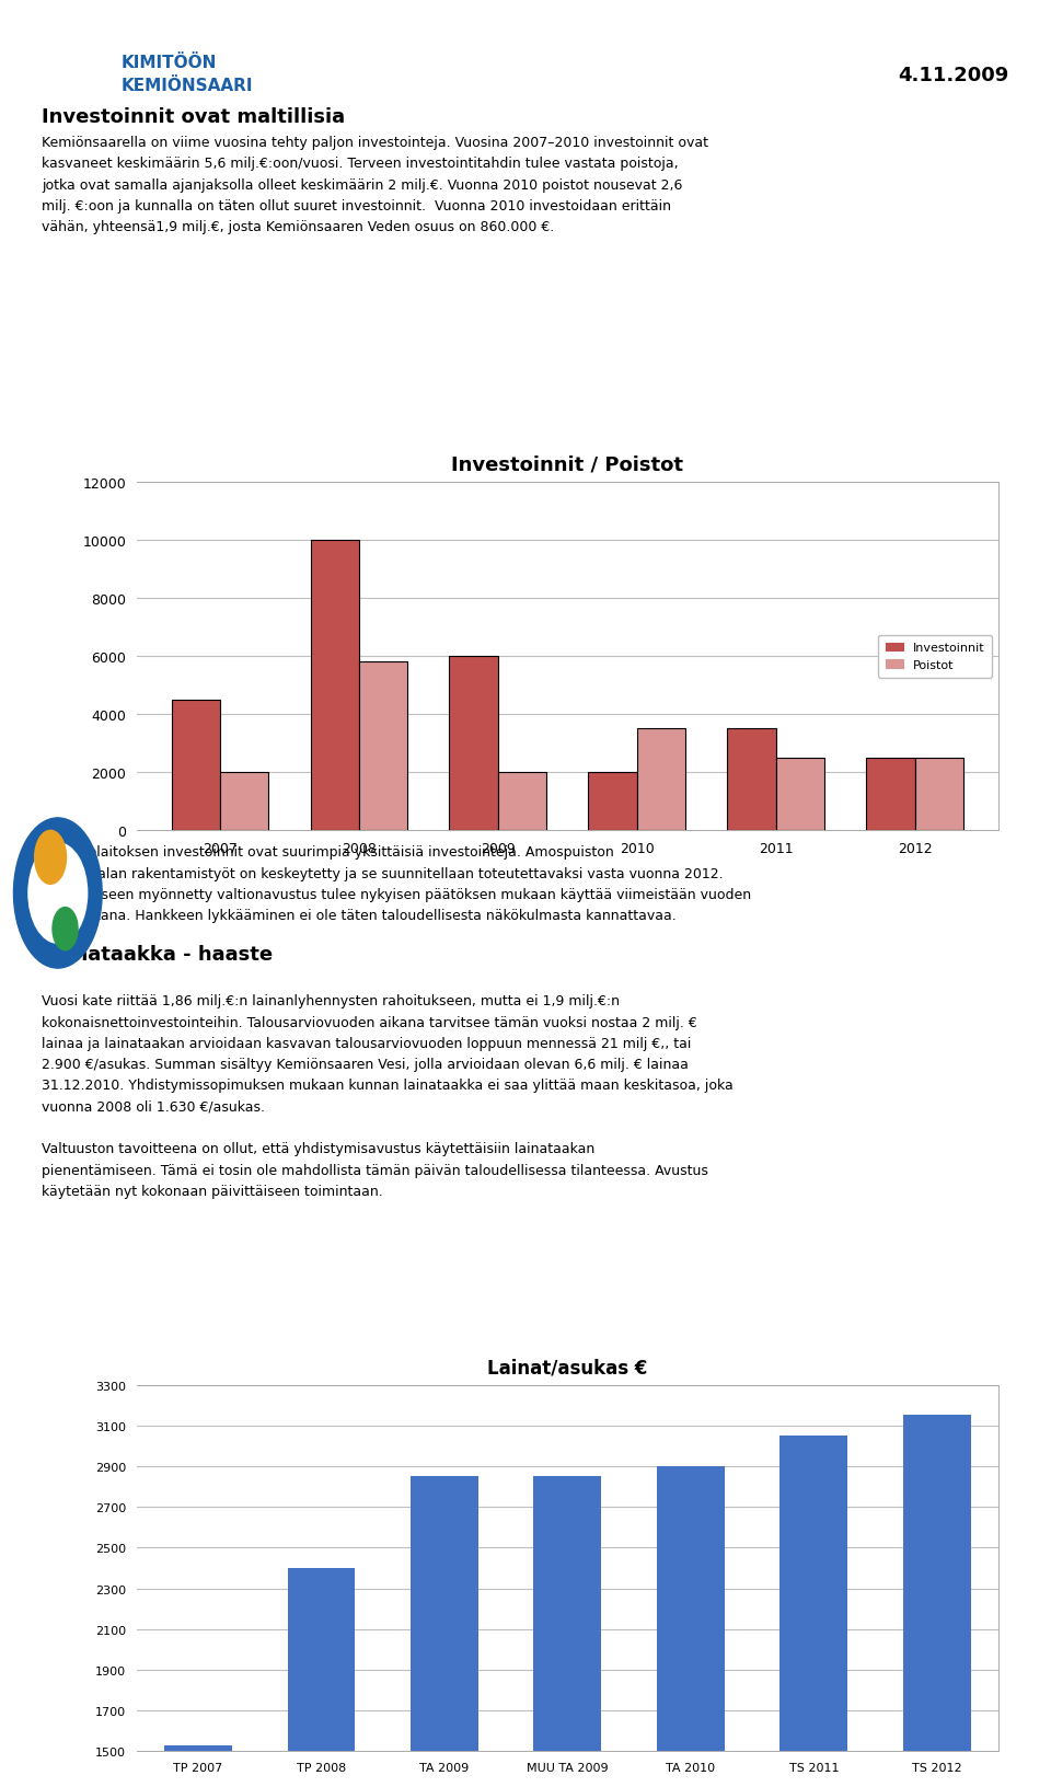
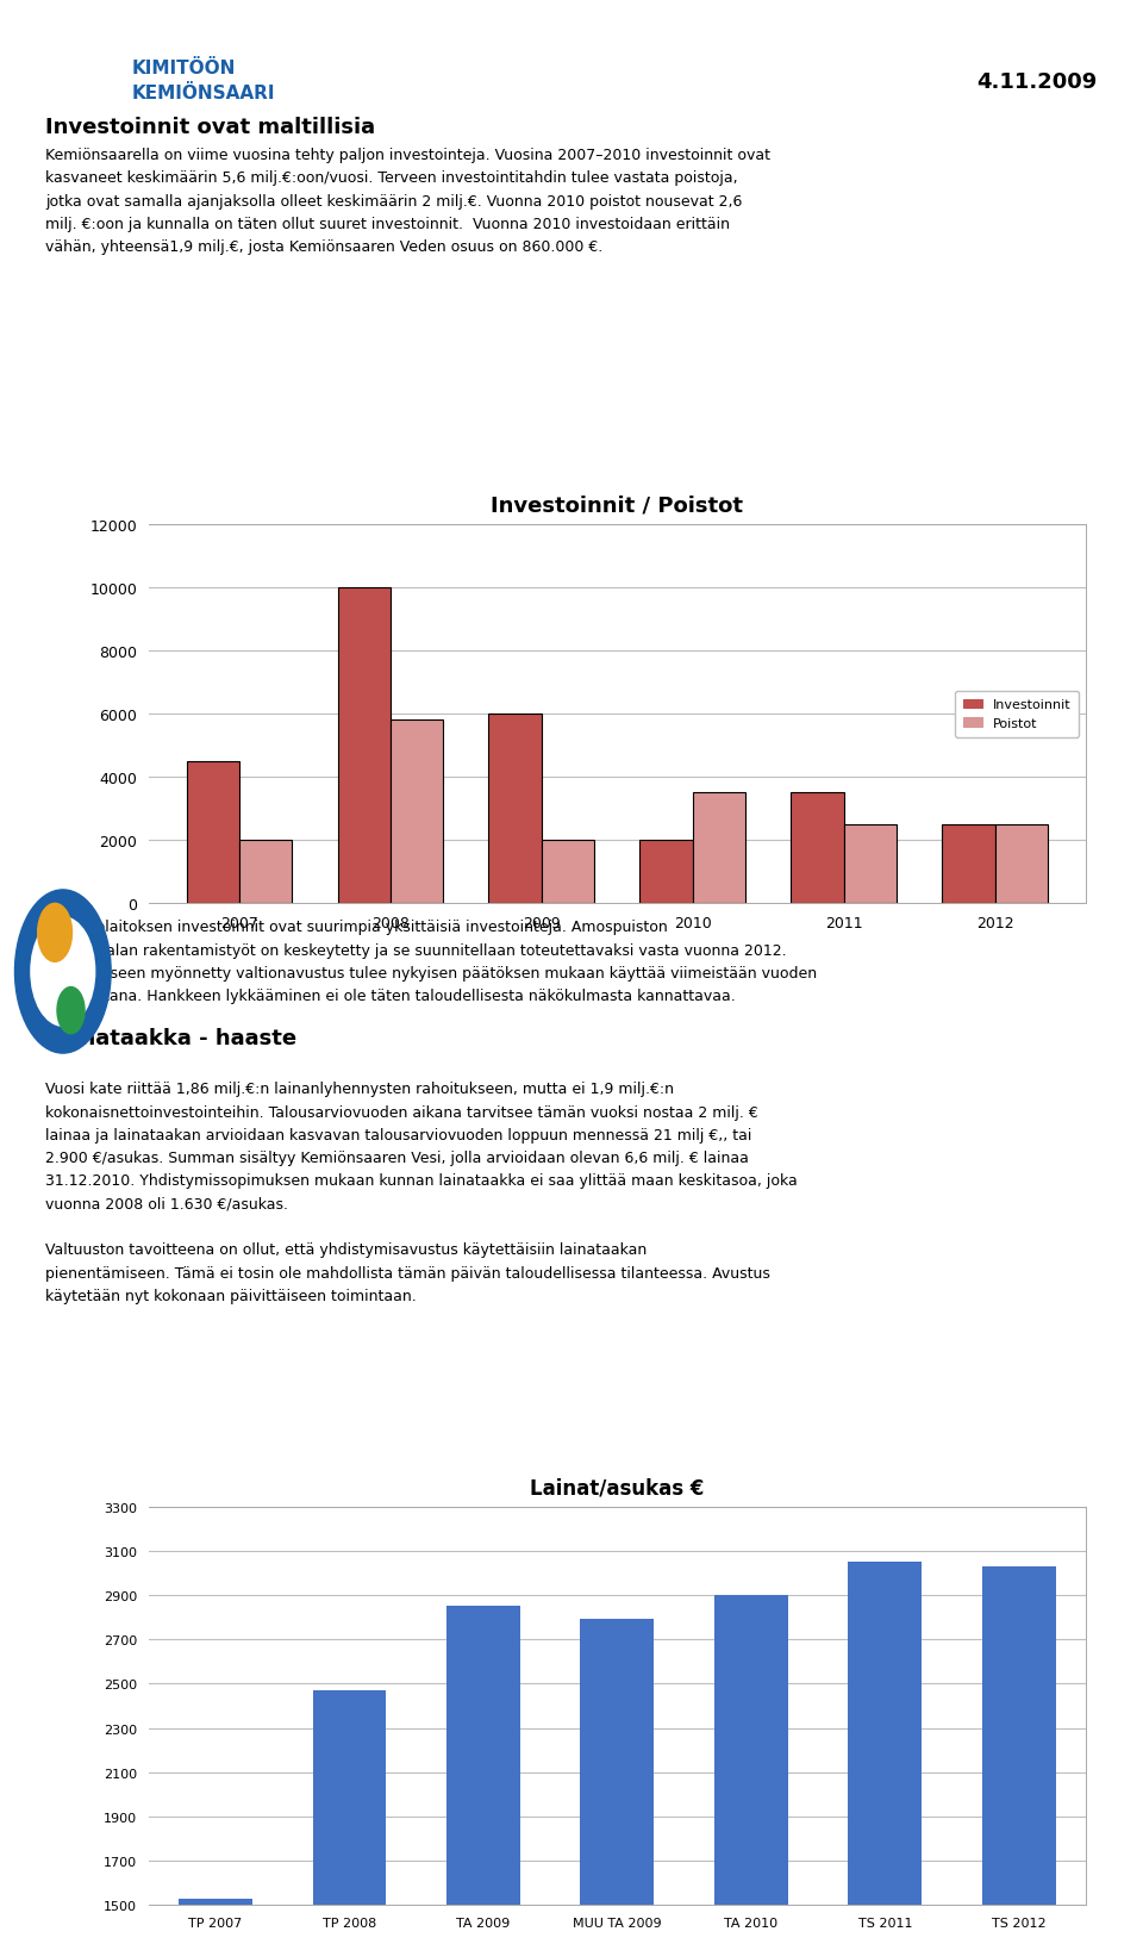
Lainat/asukas €/TP 2008: 2400 -> 2470
Lainat/asukas €/MUU TA 2009: 2850 -> 2790
Lainat/asukas €/TS 2012: 3150 -> 3030
